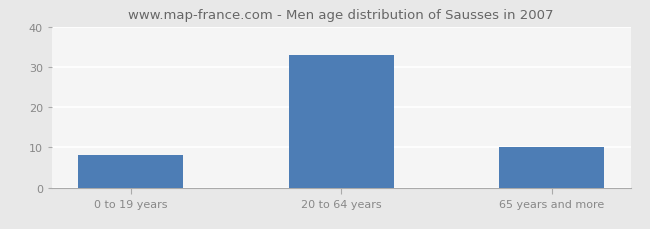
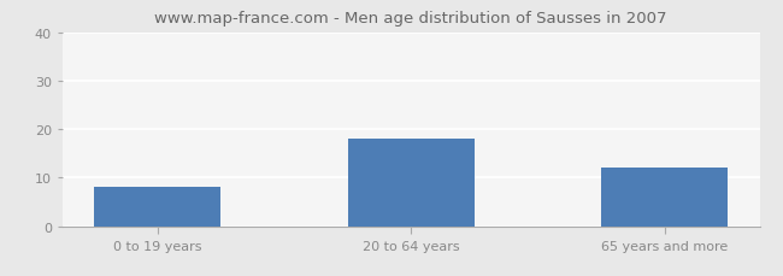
20 to 64 years: 33 -> 18
65 years and more: 10 -> 12
